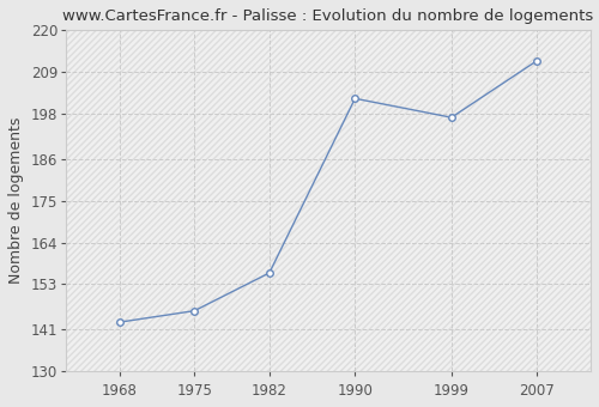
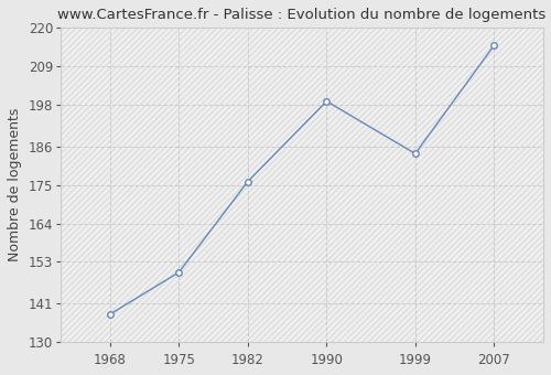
1968: 143 -> 138
1975: 146 -> 150
1982: 156 -> 176
1990: 202 -> 199
1999: 197 -> 184
2007: 212 -> 215
